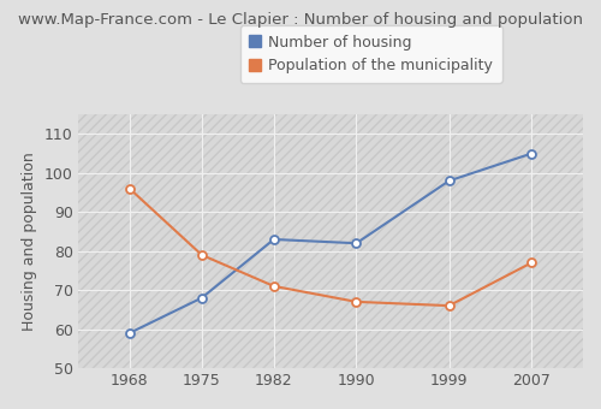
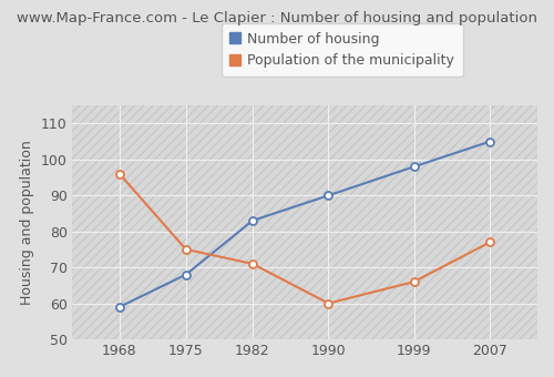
Population of the municipality/1975: 79 -> 75
Number of housing/1990: 82 -> 90
Population of the municipality/1990: 67 -> 60
